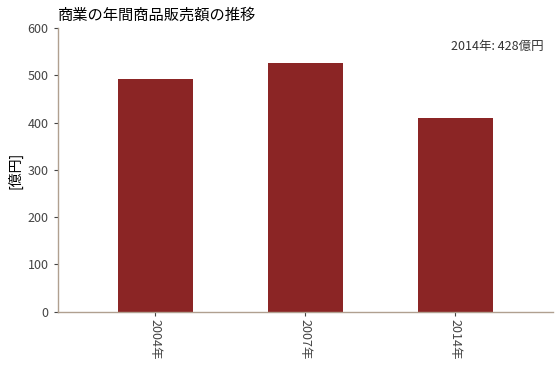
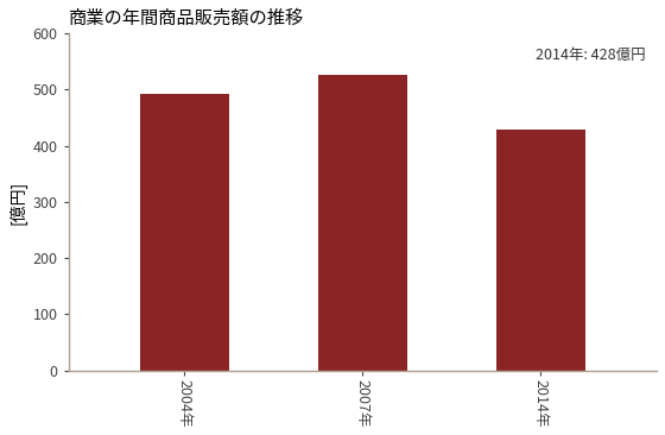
2014年: 410 -> 428
